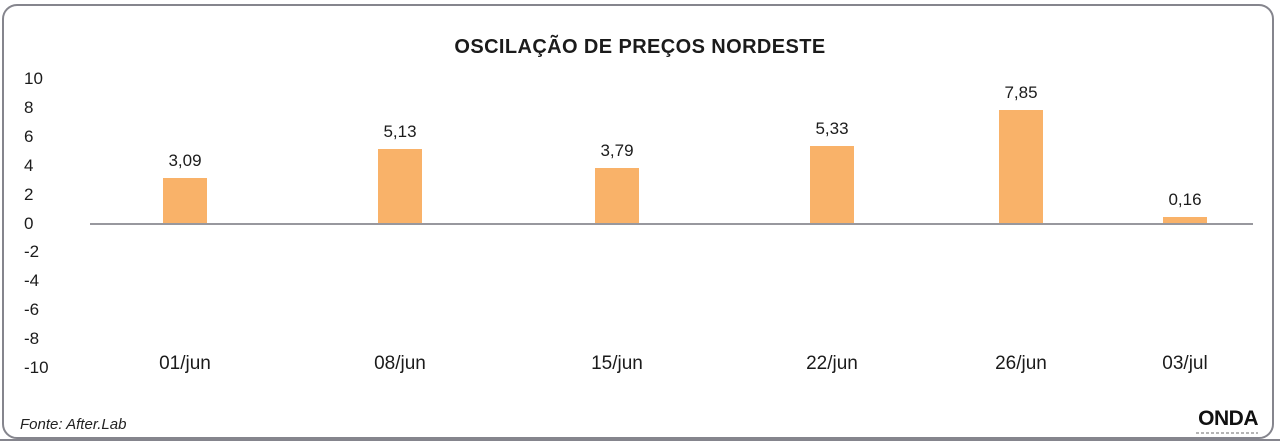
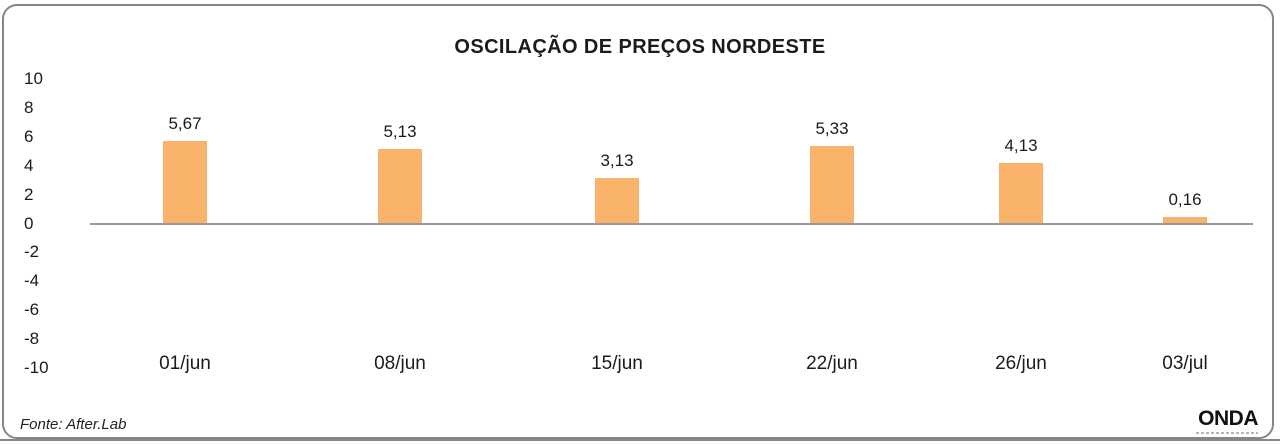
01/jun: 3,09 -> 5,67
15/jun: 3,79 -> 3,13
26/jun: 7,85 -> 4,13
